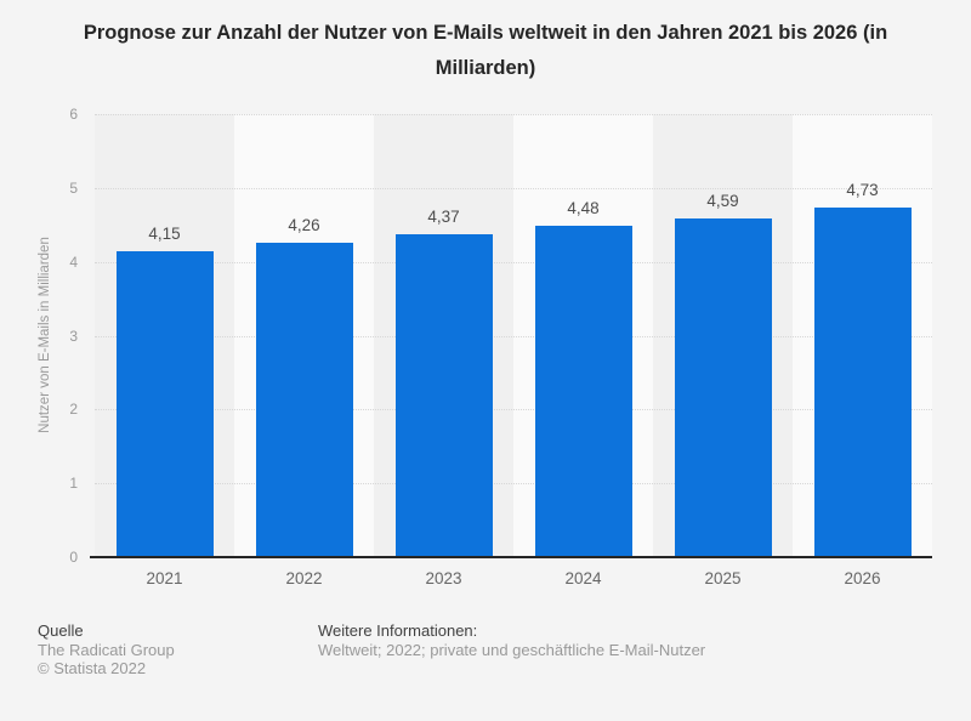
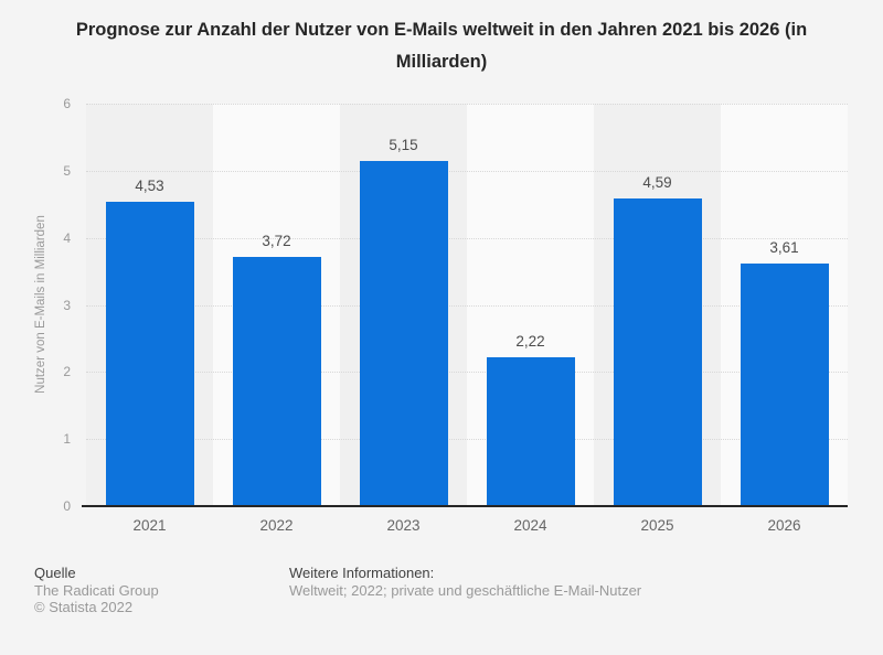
2021: 4,15 -> 4,53
2022: 4,26 -> 3,72
2023: 4,37 -> 5,15
2024: 4,48 -> 2,22
2026: 4,73 -> 3,61
